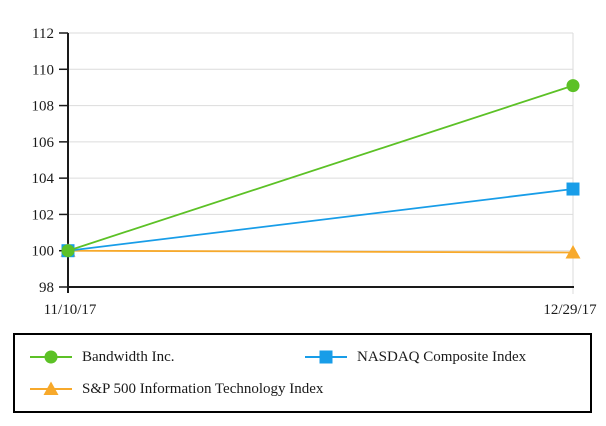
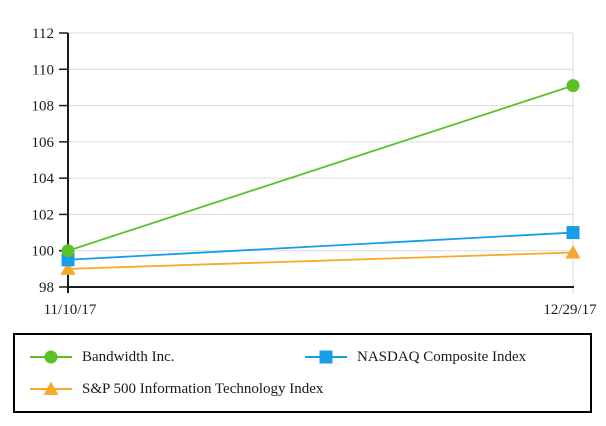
NASDAQ Composite Index/11/10/17: 100.0 -> 99.5
S&P 500 Information Technology Index/11/10/17: 100.0 -> 99.0
NASDAQ Composite Index/12/29/17: 103.4 -> 101.0
